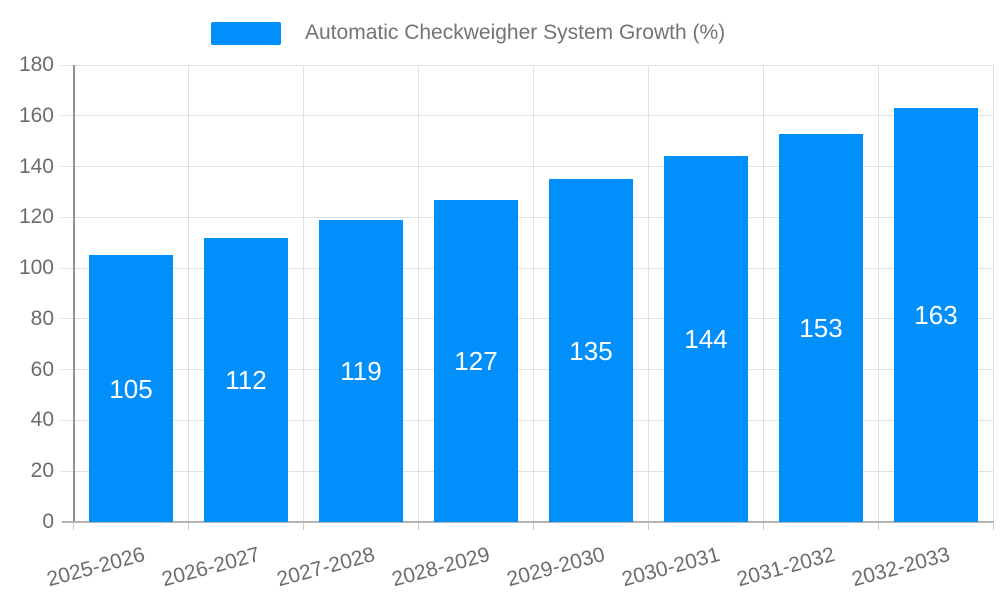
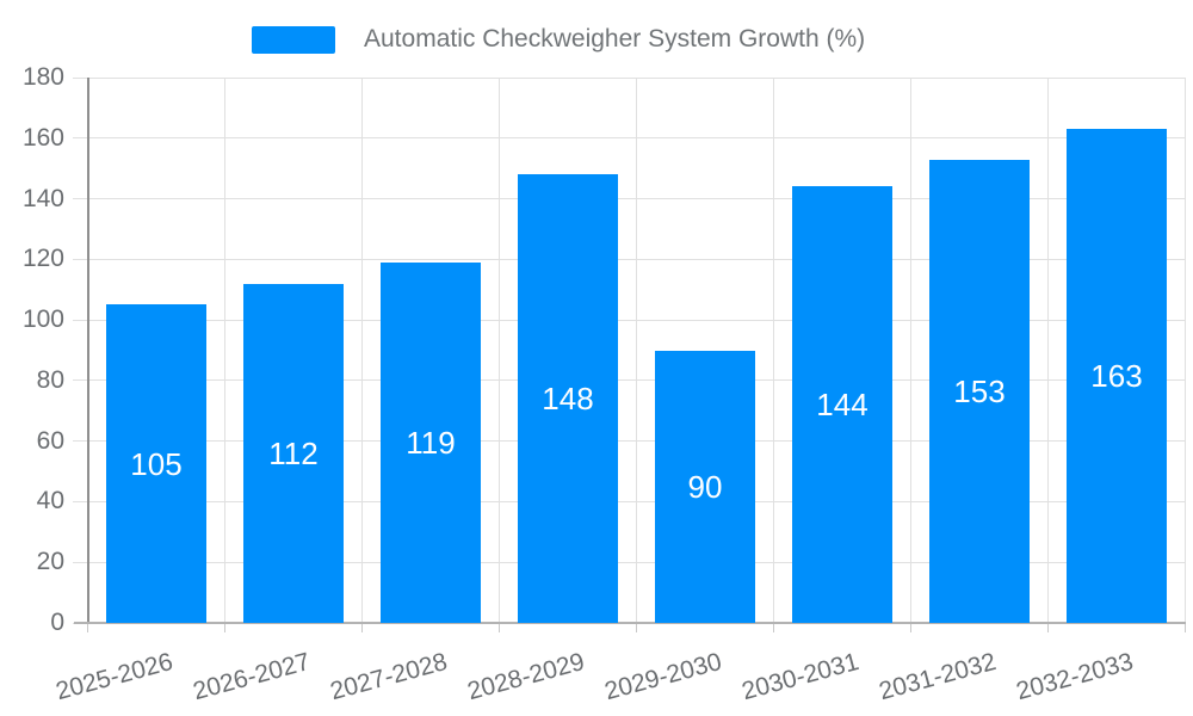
2028-2029: 127 -> 148
2029-2030: 135 -> 90
